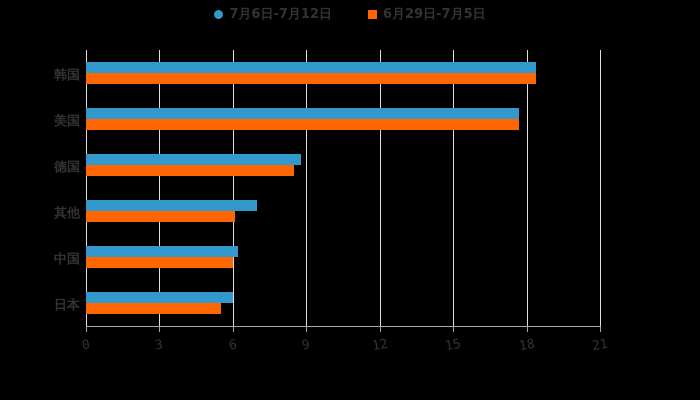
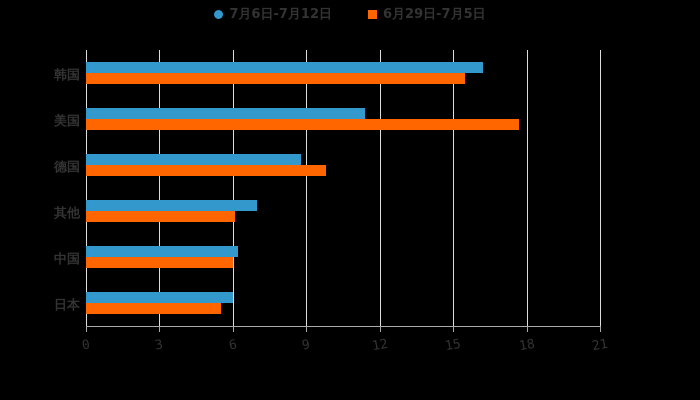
7月6日-7月12日/韩国: 18.4 -> 16.2
6月29日-7月5日/韩国: 18.4 -> 15.5
7月6日-7月12日/美国: 17.7 -> 11.4
6月29日-7月5日/德国: 8.5 -> 9.8
